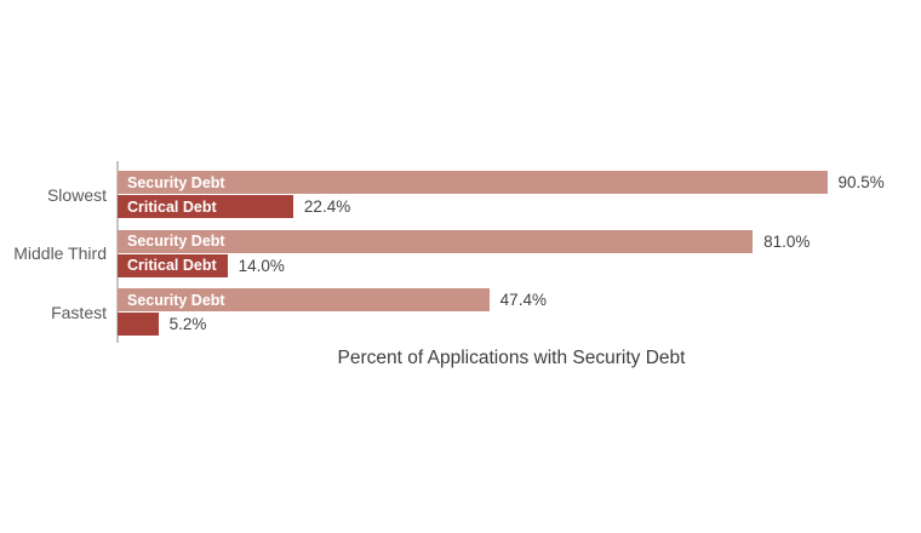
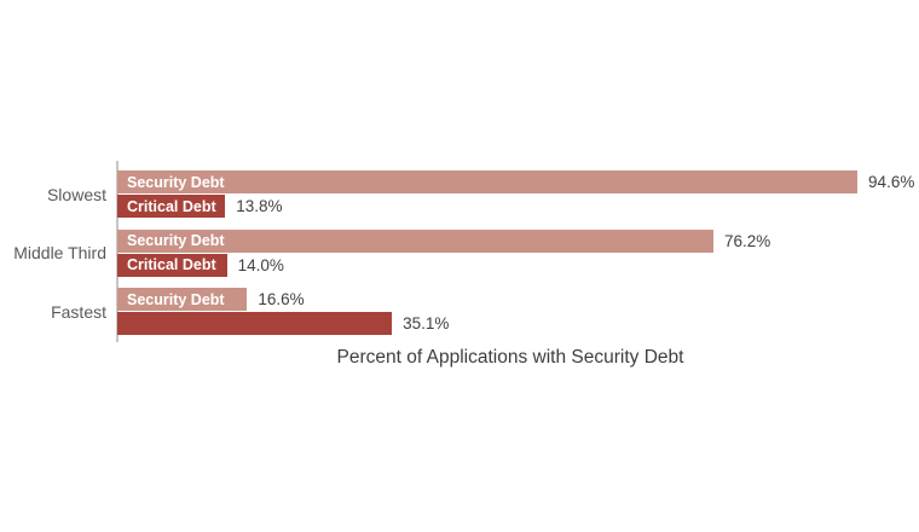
Security Debt/Slowest: 90.5% -> 94.6%
Critical Debt/Slowest: 22.4% -> 13.8%
Security Debt/Middle Third: 81.0% -> 76.2%
Security Debt/Fastest: 47.4% -> 16.6%
Critical Debt/Fastest: 5.2% -> 35.1%
